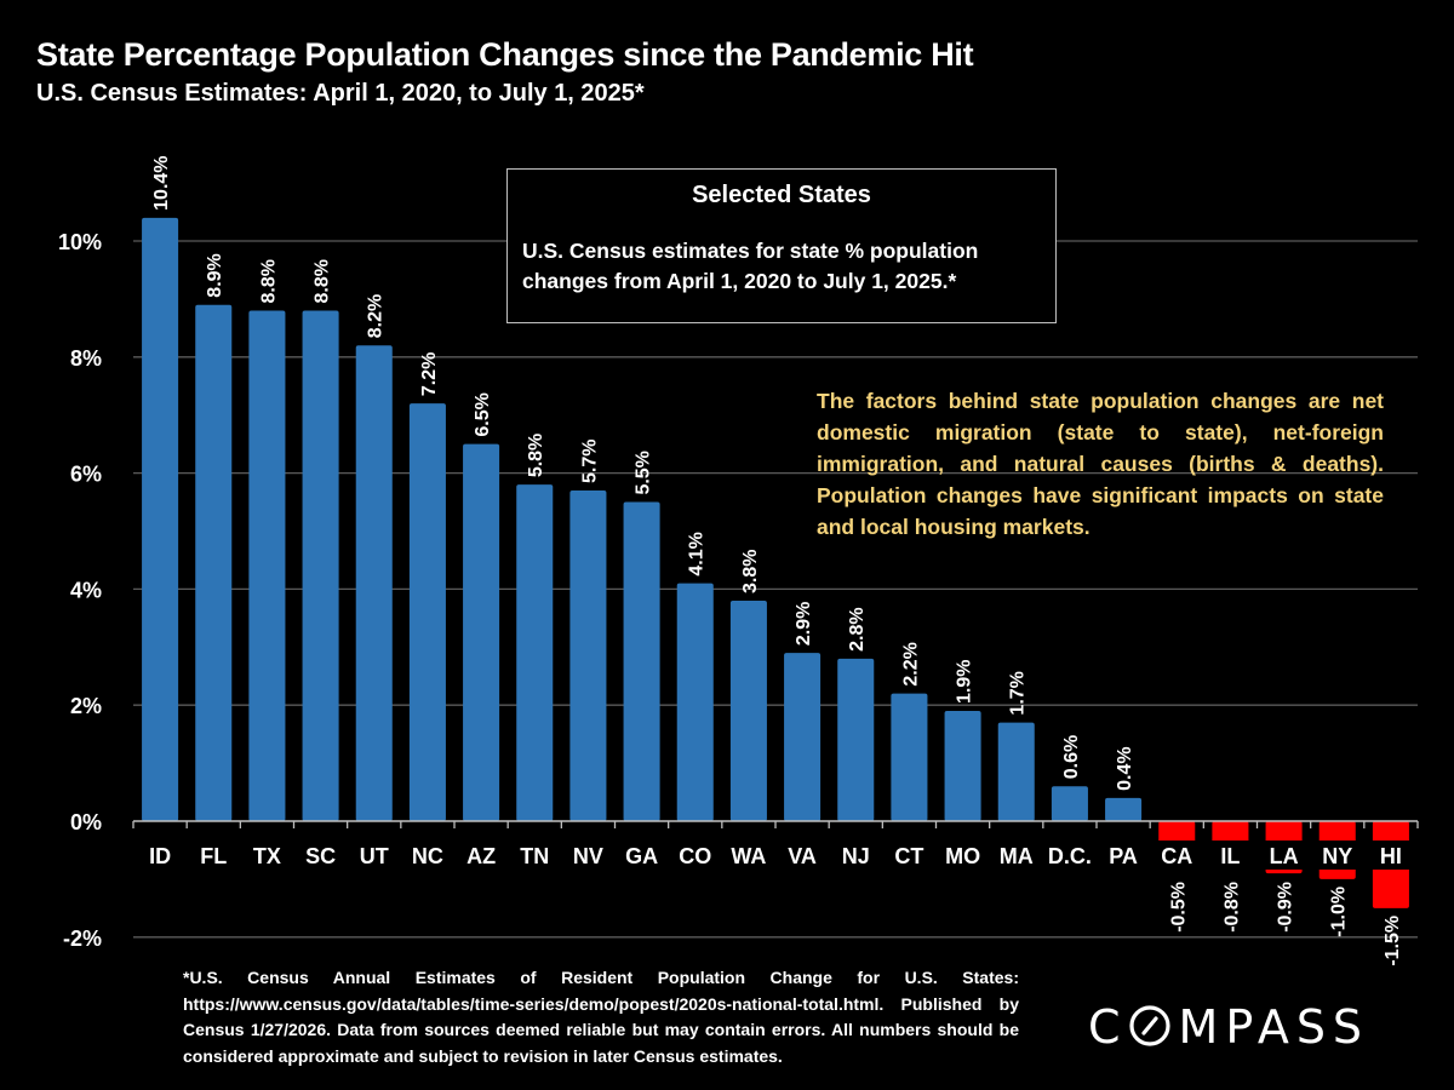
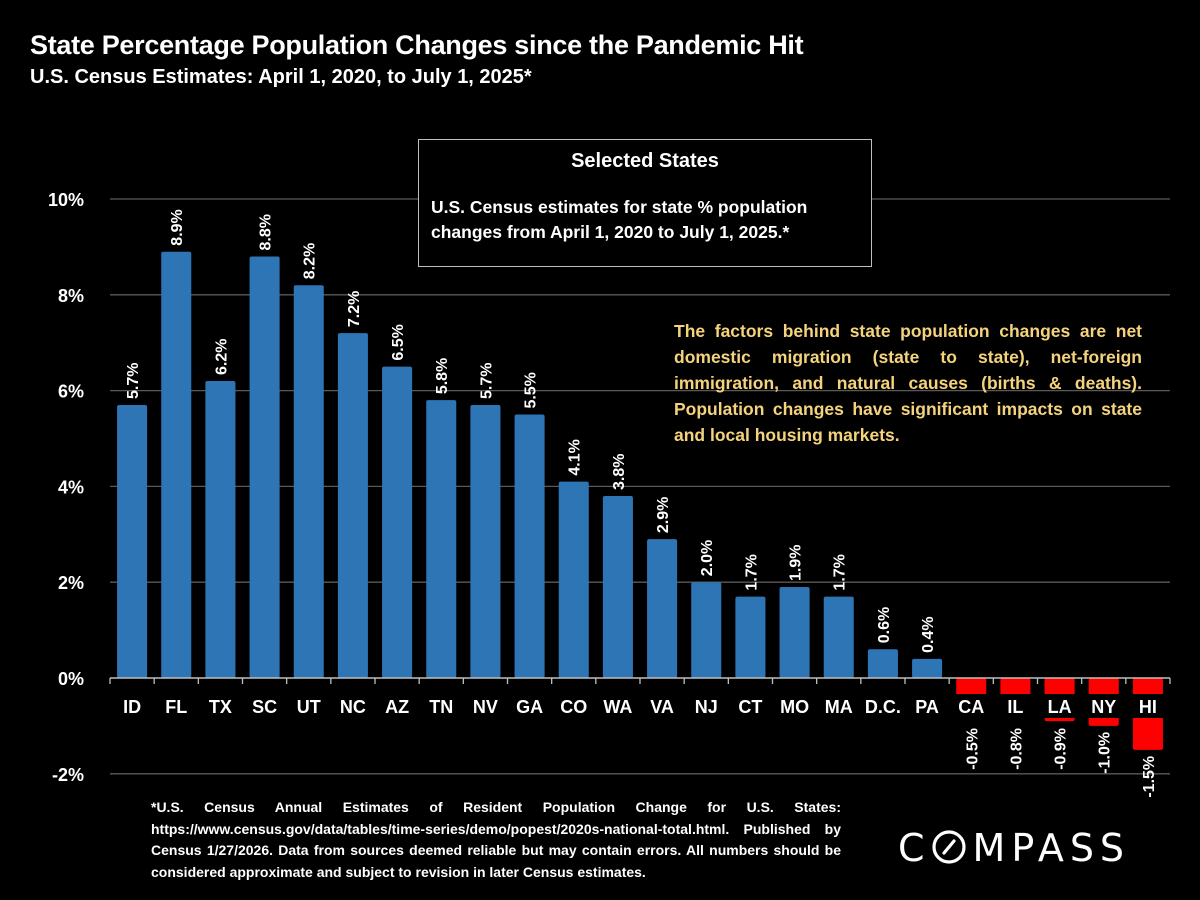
ID: 10.4% -> 5.7%
TX: 8.8% -> 6.2%
NJ: 2.8% -> 2.0%
CT: 2.2% -> 1.7%
